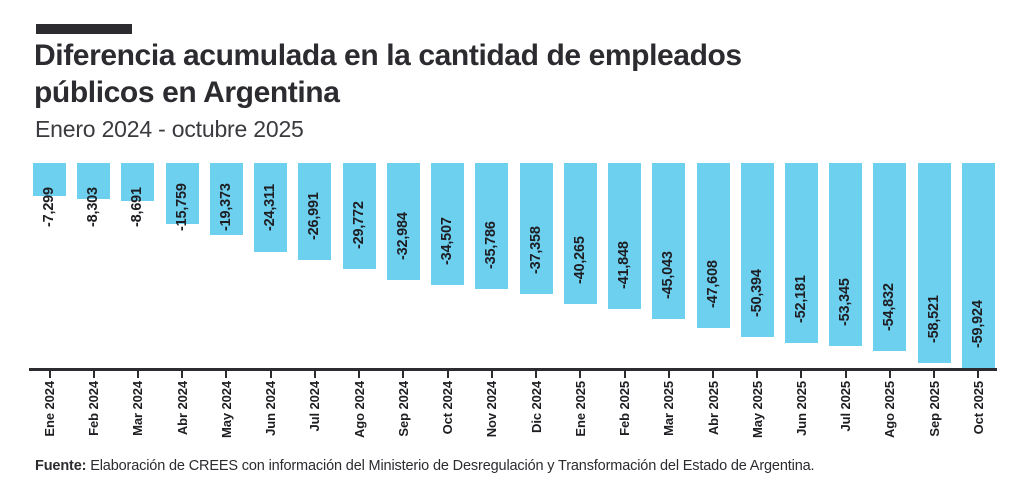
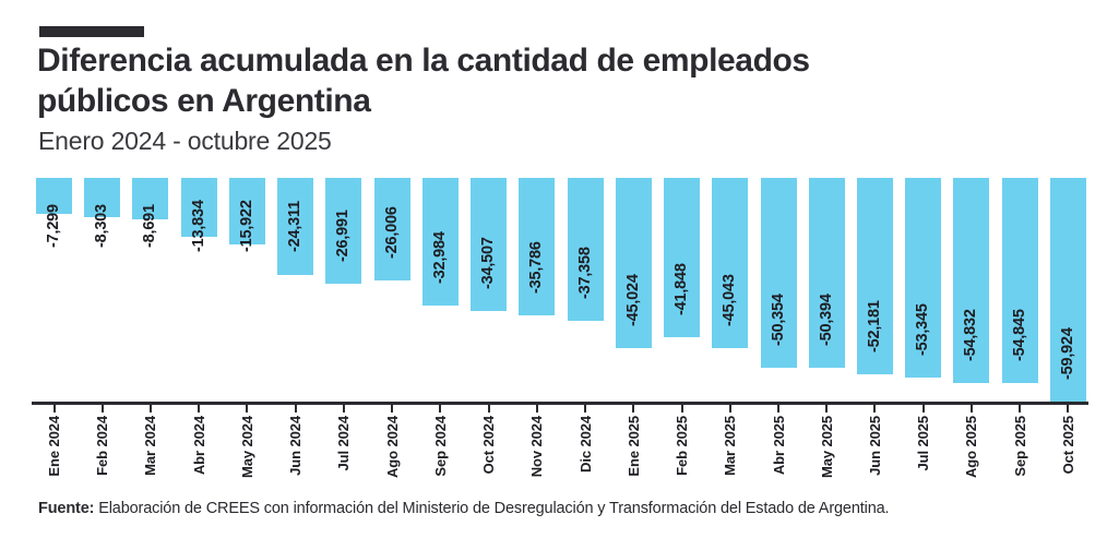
Abr 2024: -15,759 -> -13,834
May 2024: -19,373 -> -15,922
Ago 2024: -29,772 -> -26,006
Ene 2025: -40,265 -> -45,024
Abr 2025: -47,608 -> -50,354
Sep 2025: -58,521 -> -54,845
